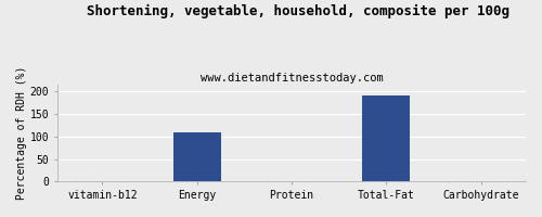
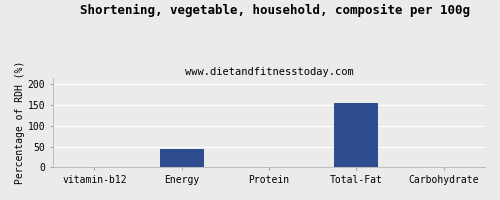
Energy: 110 -> 45
Total-Fat: 190 -> 155
